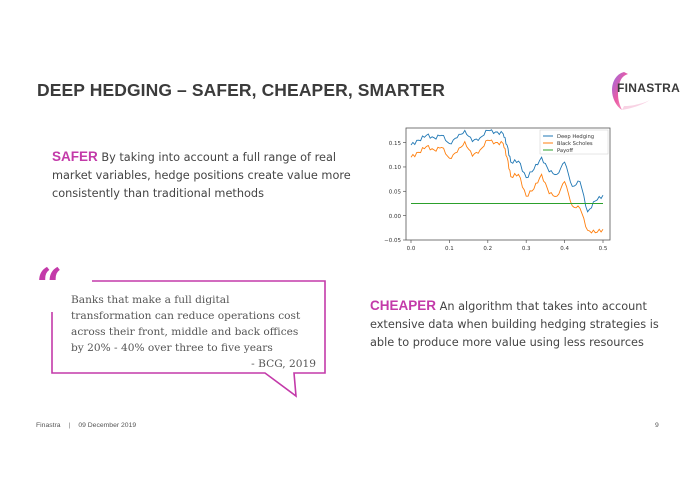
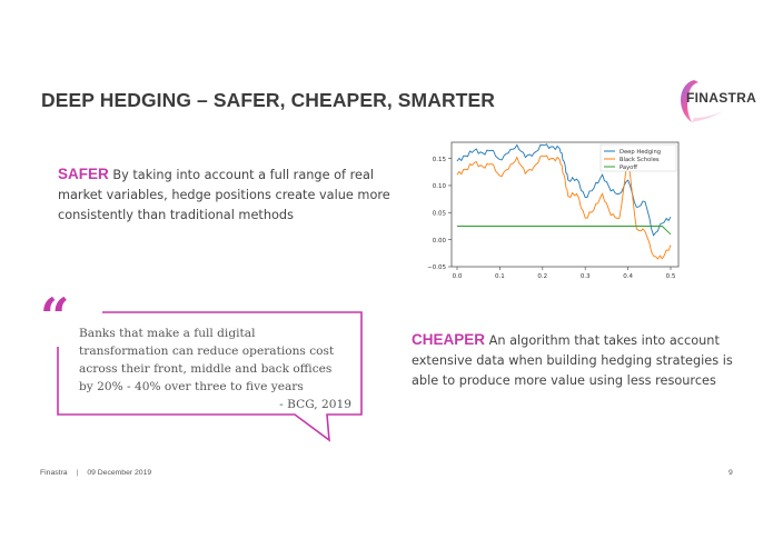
Black Scholes/0.4: 0.07 -> 0.15
Black Scholes/0.5: -0.03 -> -0.01
Payoff/0.5: 0.03 -> 0.01
